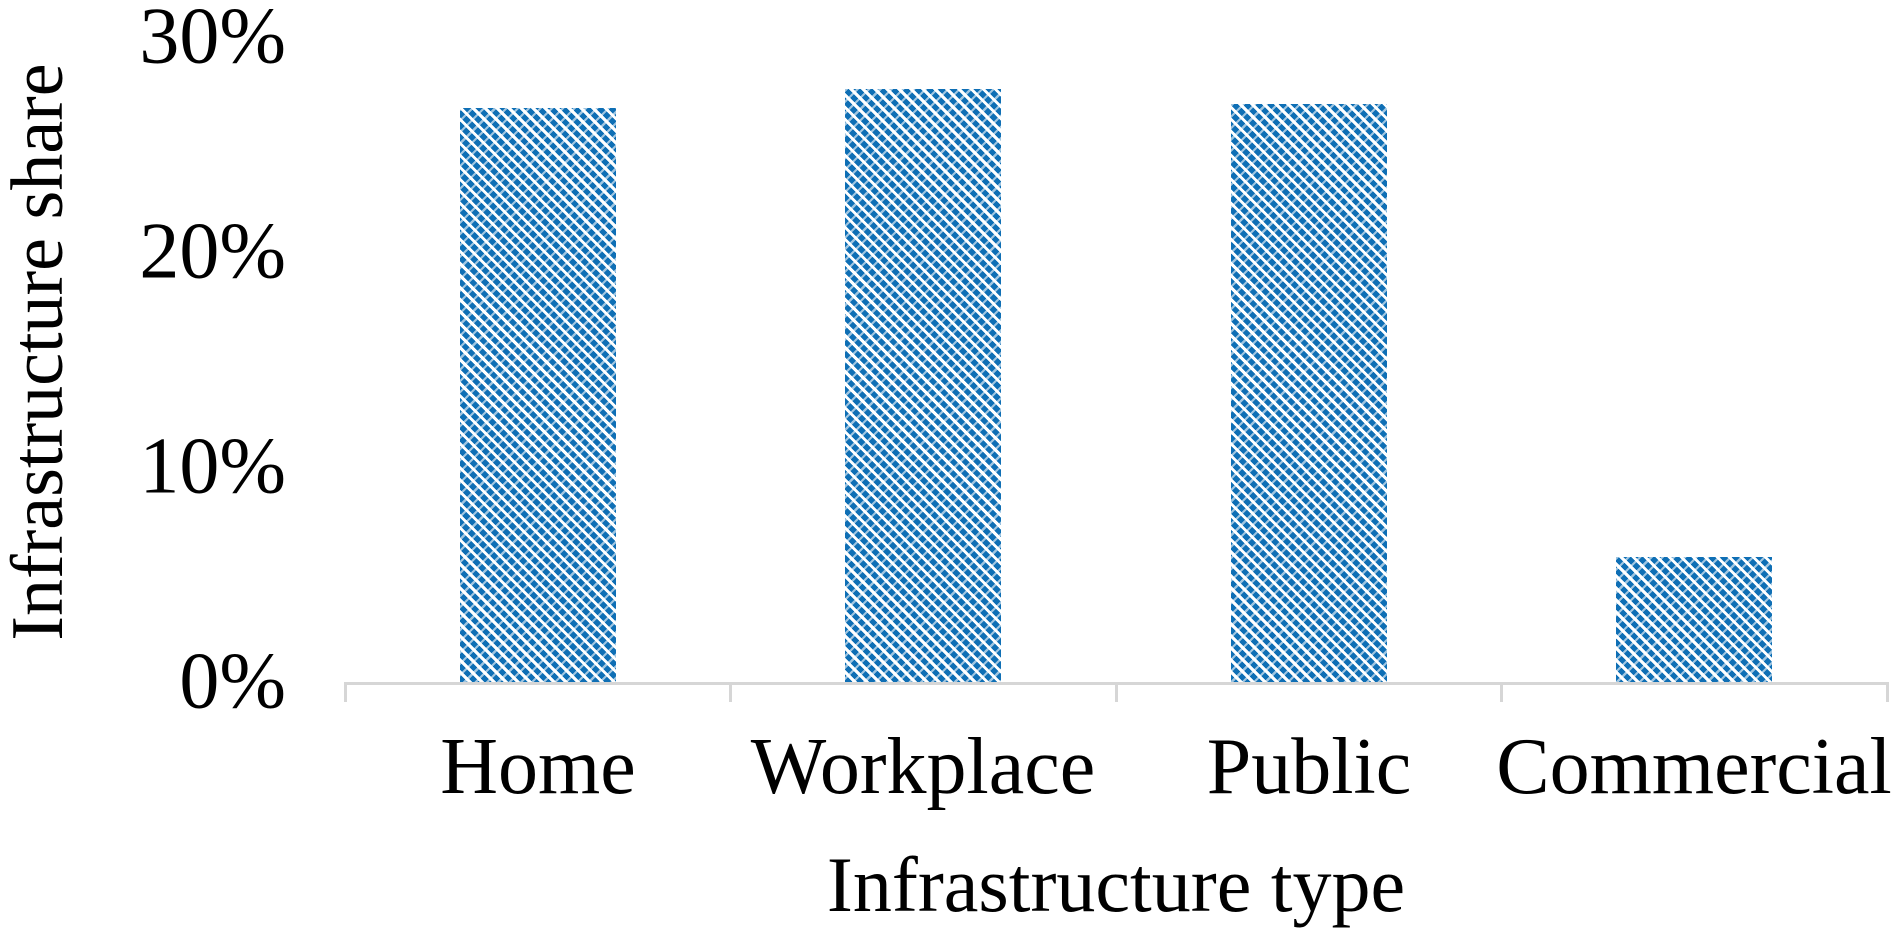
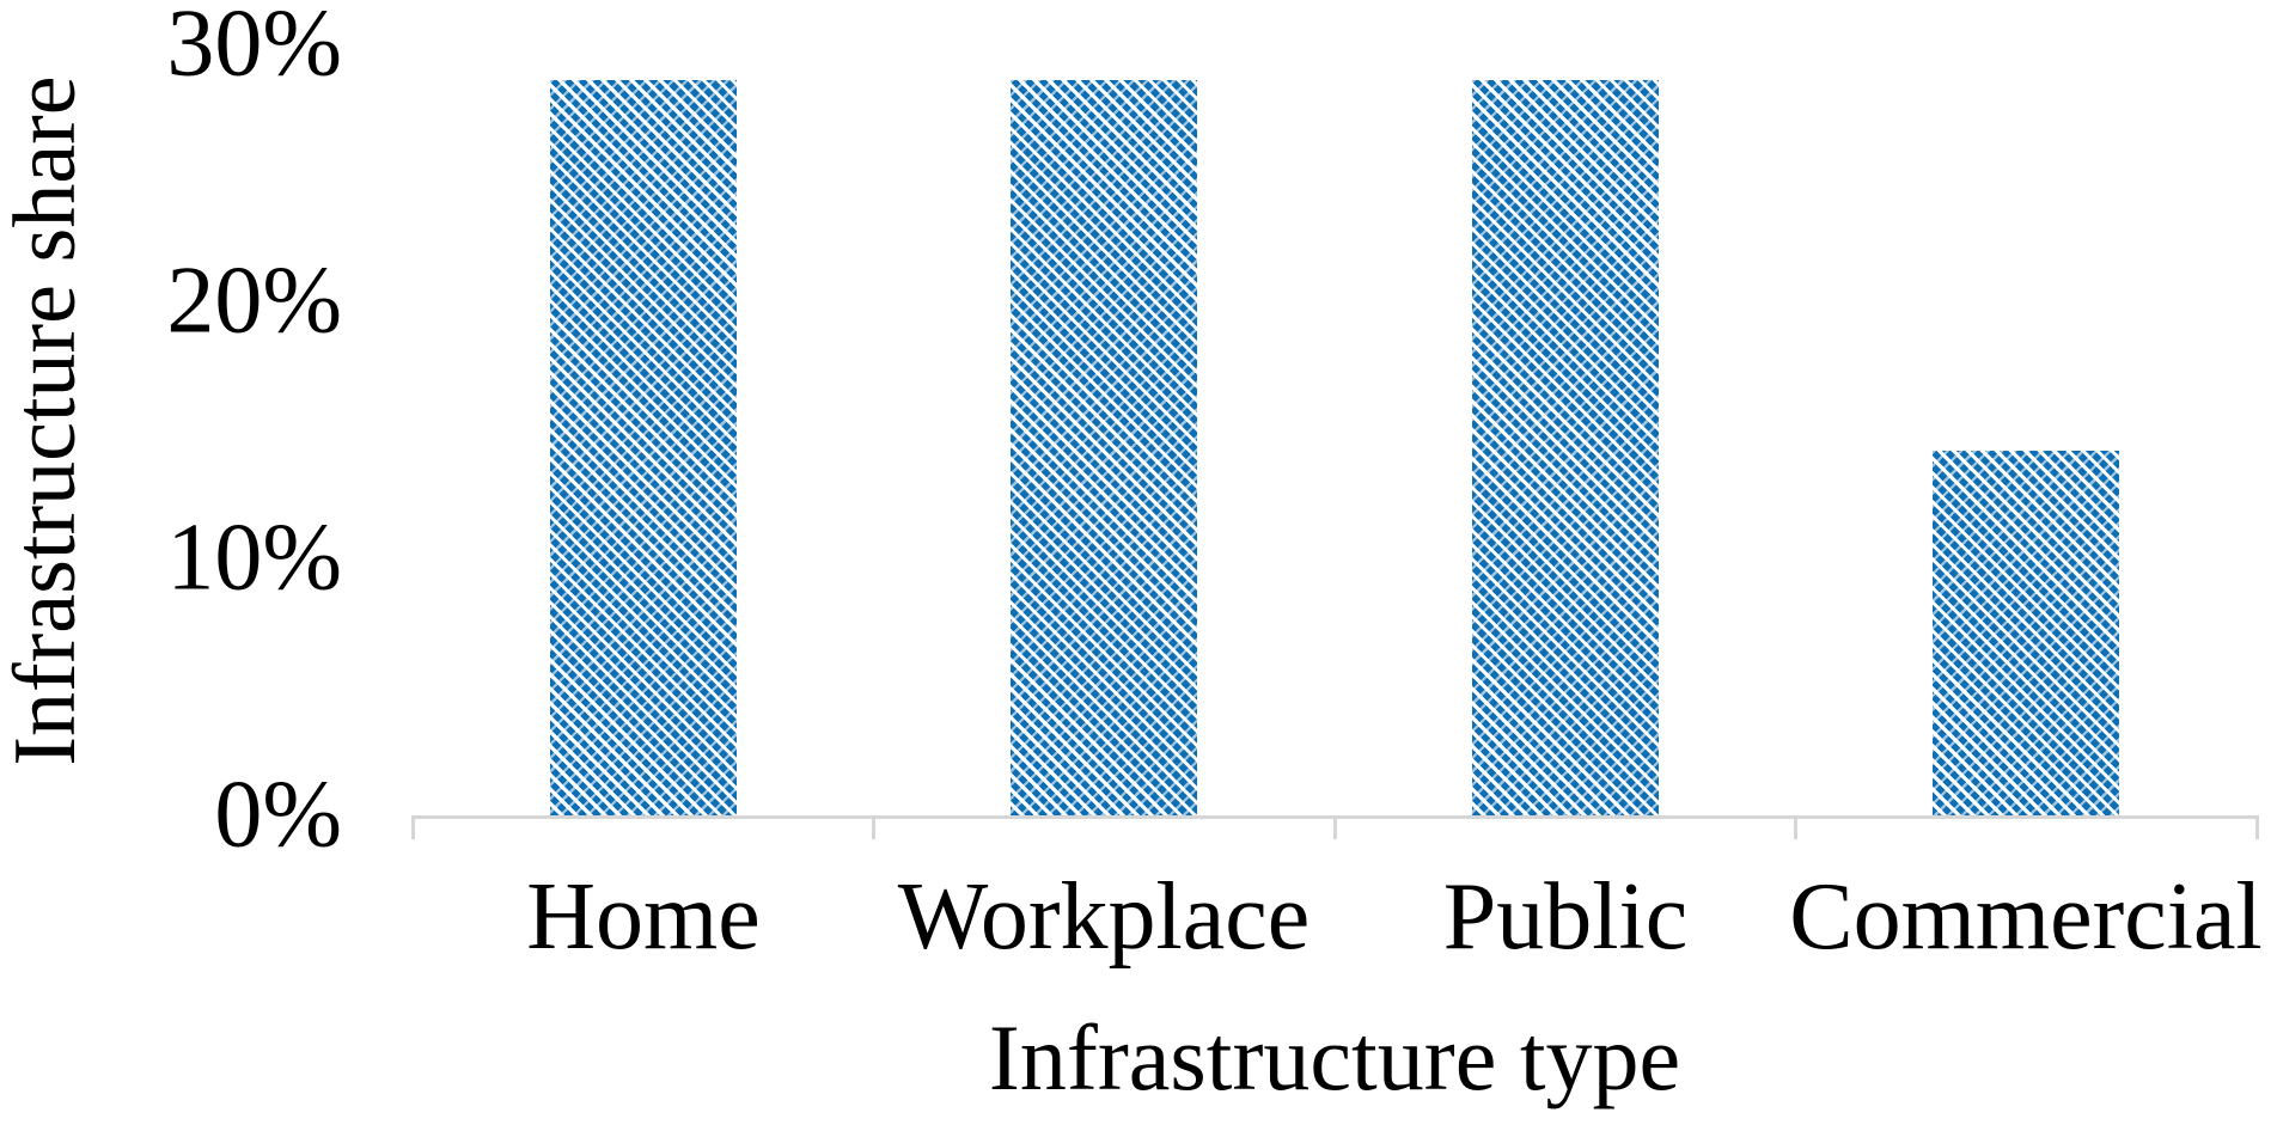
Home: 26.7% -> 28.6%
Workplace: 27.6% -> 28.6%
Public: 26.9% -> 28.6%
Commercial: 5.8% -> 14.2%
